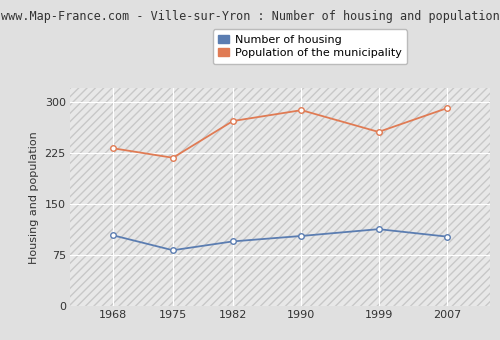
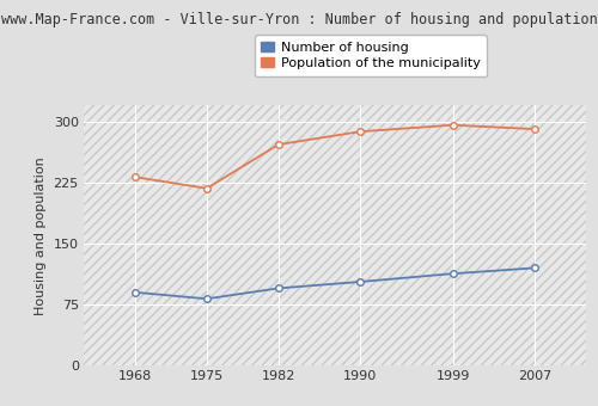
Number of housing/1968: 104 -> 90
Population of the municipality/1999: 256 -> 296
Number of housing/2007: 102 -> 120
